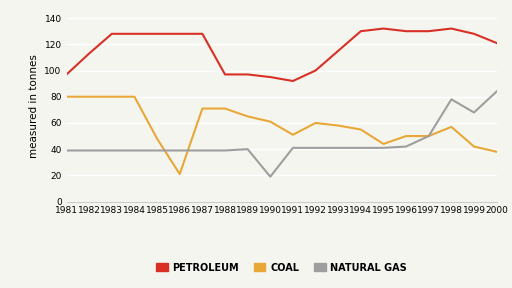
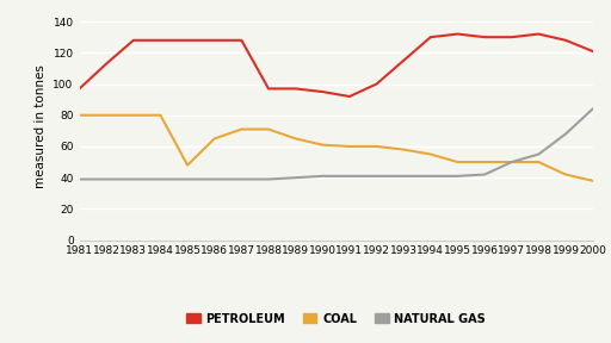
COAL/1986: 21 -> 65
NATURAL GAS/1990: 19 -> 41
COAL/1991: 51 -> 60
COAL/1995: 44 -> 50
COAL/1998: 57 -> 50
NATURAL GAS/1998: 78 -> 55
